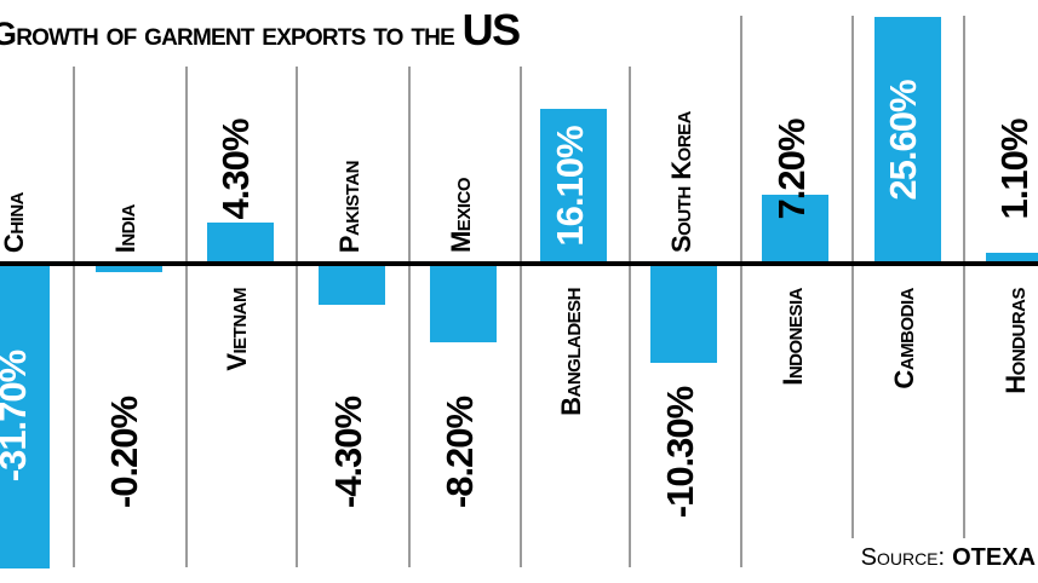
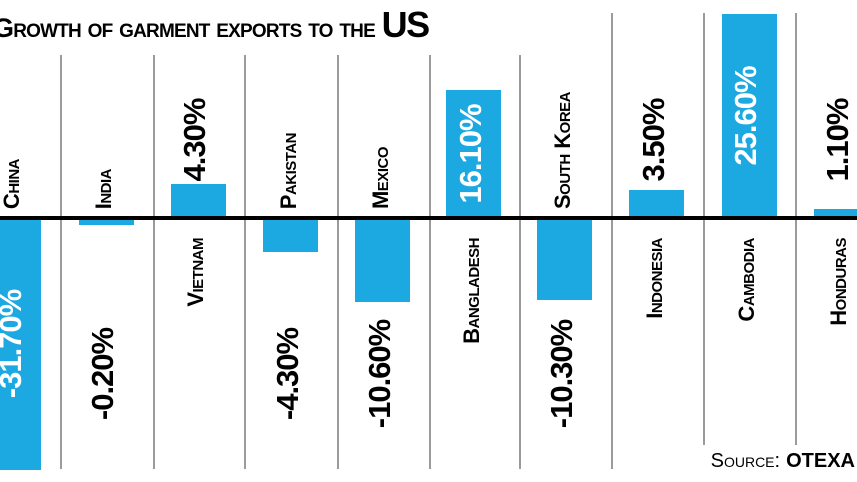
Mexico: -8.20% -> -10.60%
Indonesia: 7.20% -> 3.50%
